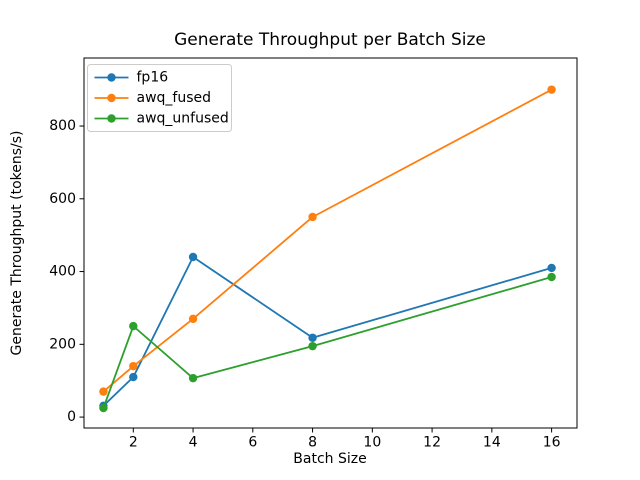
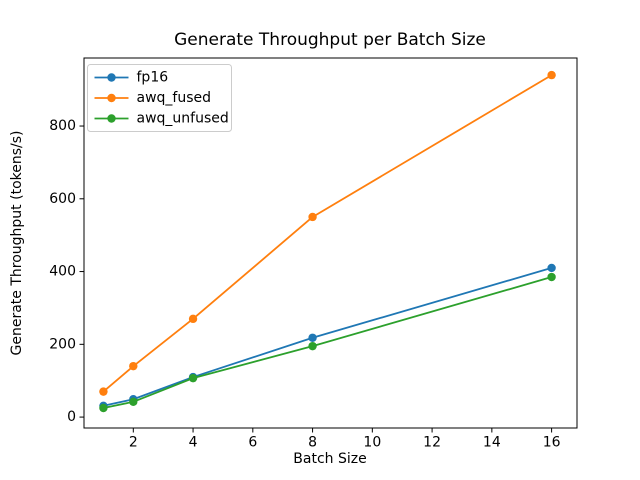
fp16/2: 110 -> 50
awq_unfused/2: 250 -> 40
fp16/4: 440 -> 110
awq_fused/16: 900 -> 940
